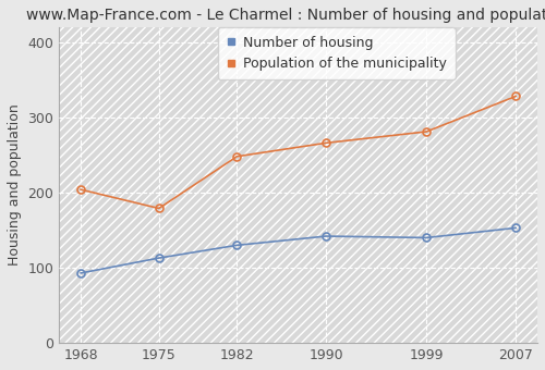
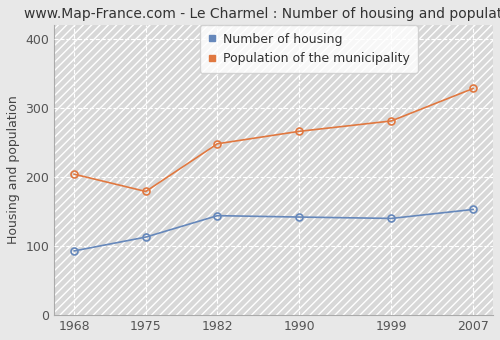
Number of housing/1982: 130 -> 144
